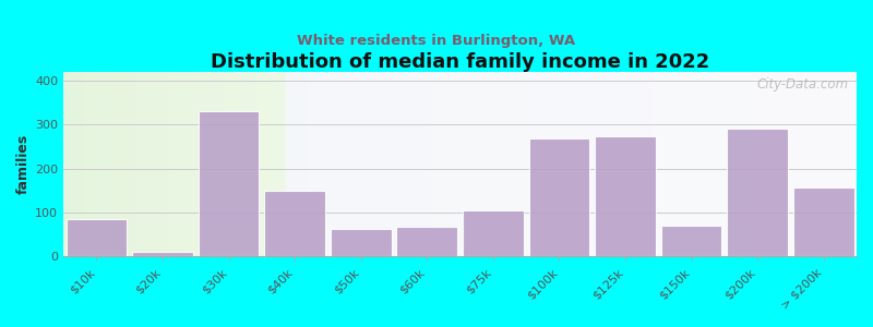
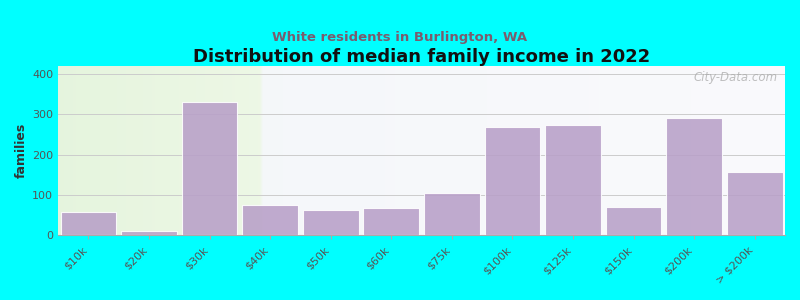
$10k: 85 -> 57
$40k: 150 -> 75
